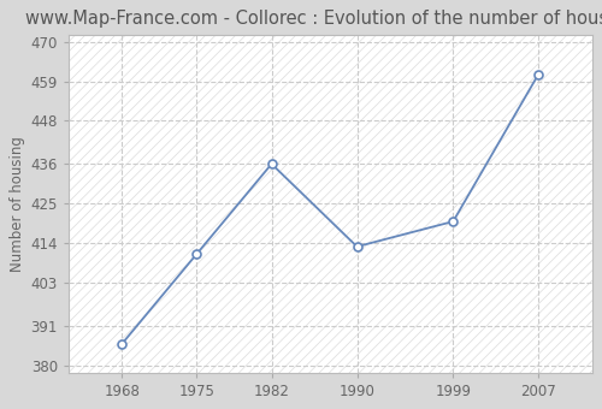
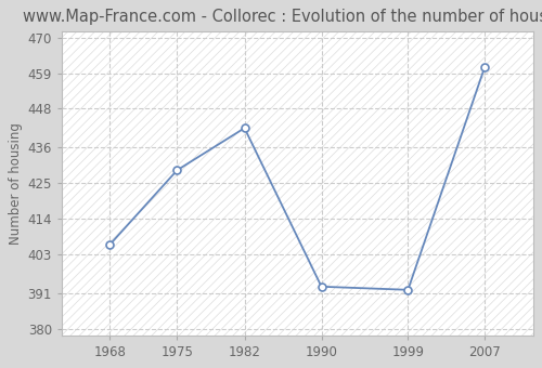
1968: 386 -> 406
1975: 411 -> 429
1982: 436 -> 442
1990: 413 -> 393
1999: 420 -> 392
